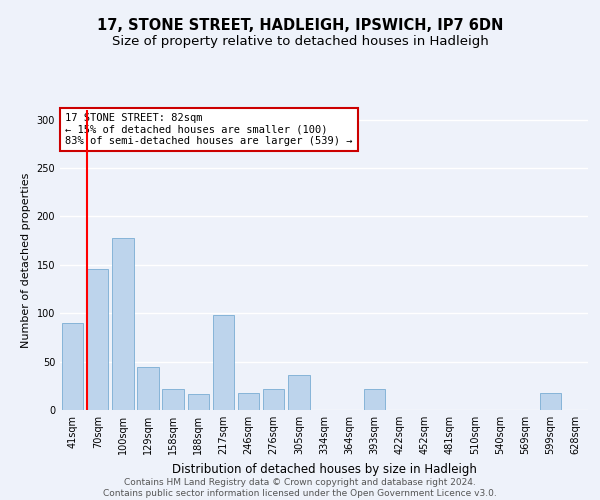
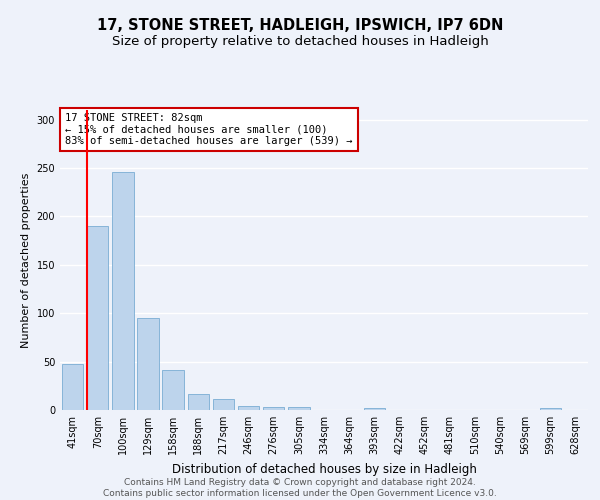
41sqm: 90 -> 48
70sqm: 146 -> 190
100sqm: 178 -> 246
129sqm: 44 -> 95
158sqm: 22 -> 41
217sqm: 98 -> 11
246sqm: 18 -> 4
276sqm: 22 -> 3
305sqm: 36 -> 3
393sqm: 22 -> 2
599sqm: 18 -> 2
